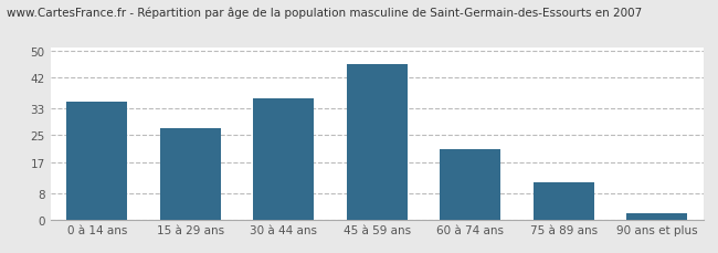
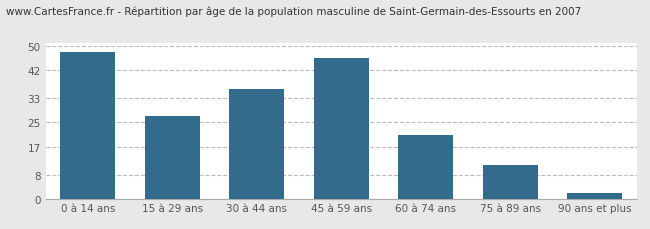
0 à 14 ans: 35 -> 48
